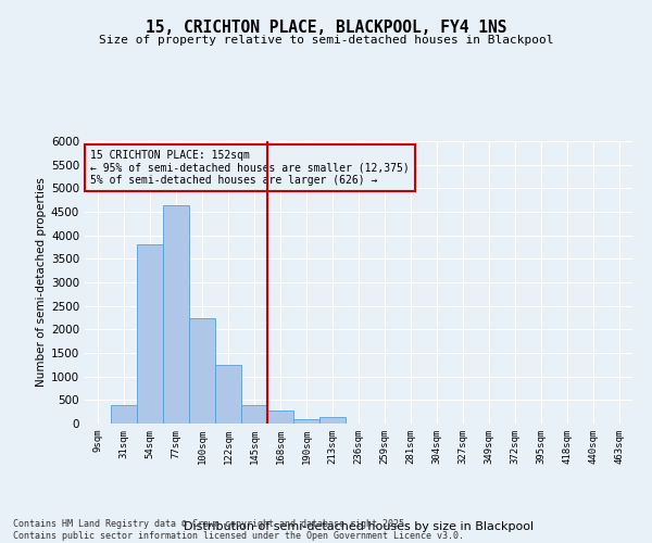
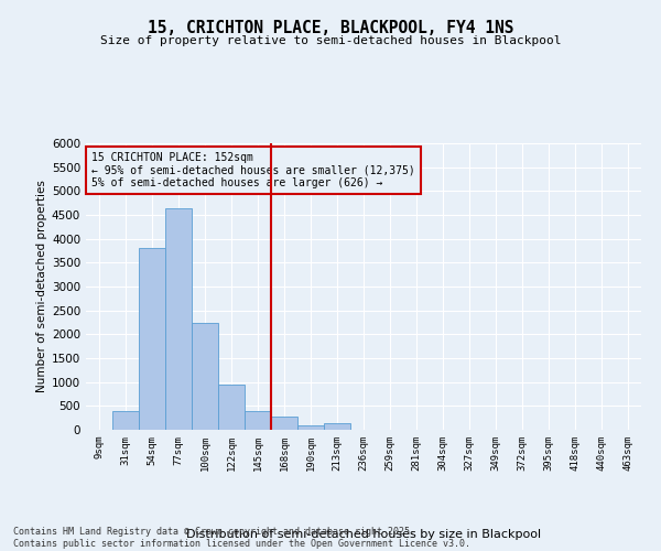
122sqm: 1250 -> 950
